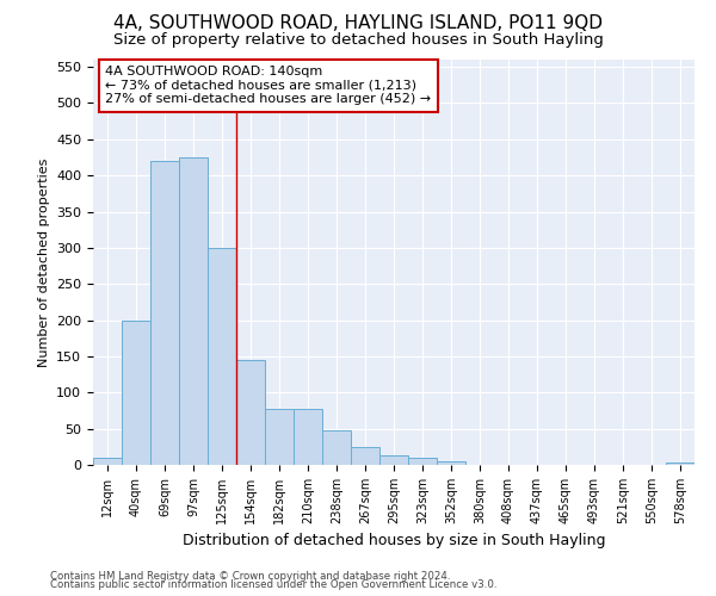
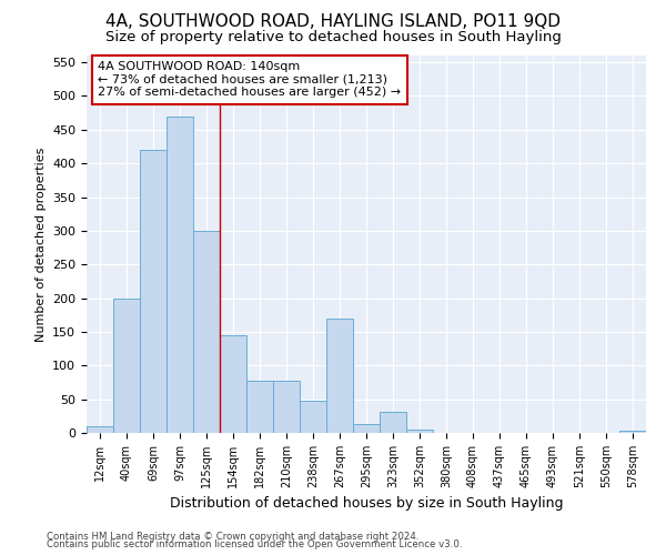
97sqm: 425 -> 470
267sqm: 25 -> 170
323sqm: 10 -> 32
